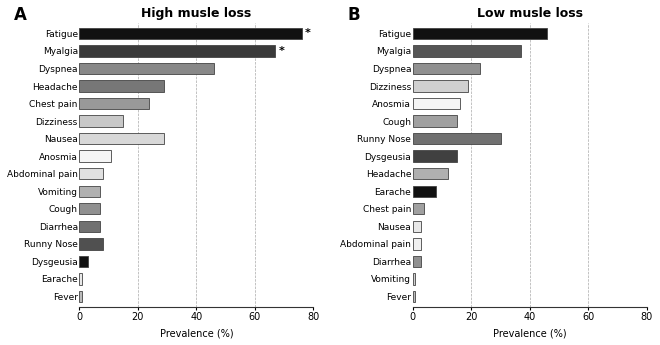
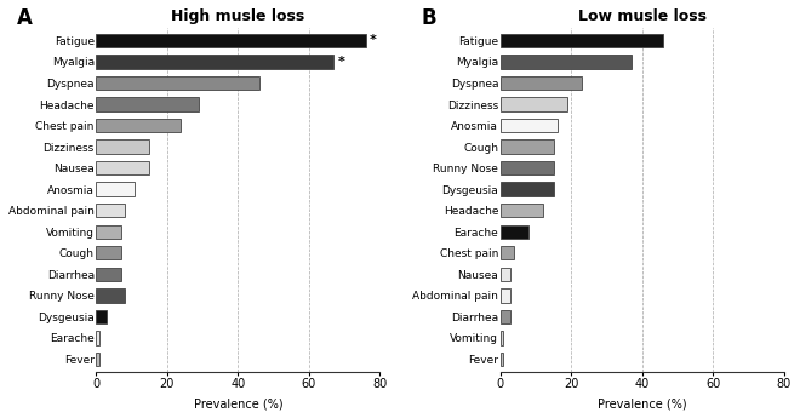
High musle loss/Nausea: 29.0 -> 15.0
Low musle loss/Runny Nose: 30.0 -> 15.0
